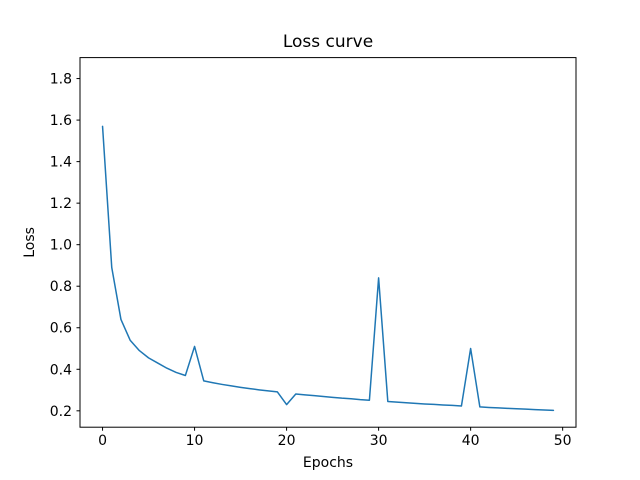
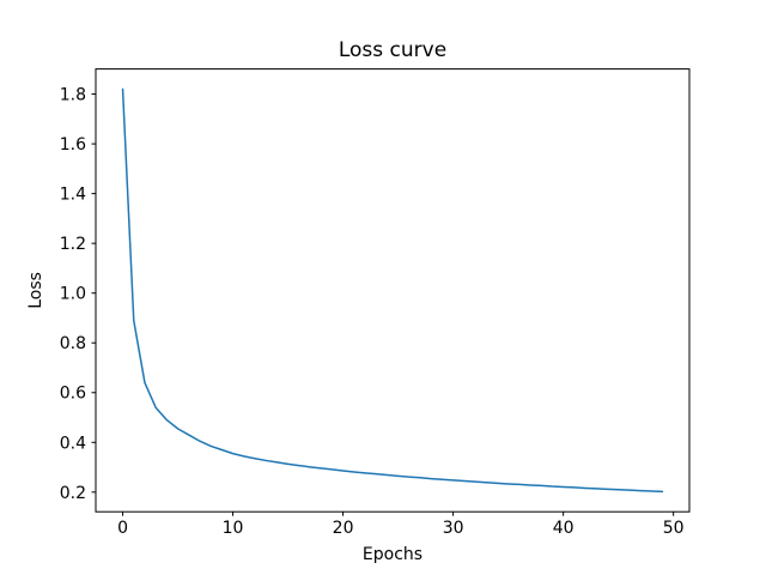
0: 1.57 -> 1.82
10: 0.51 -> 0.35
20: 0.23 -> 0.29
30: 0.84 -> 0.25
40: 0.50 -> 0.22
